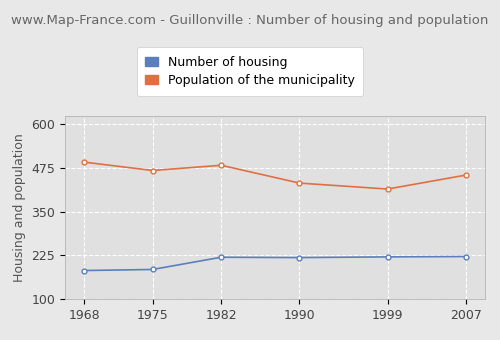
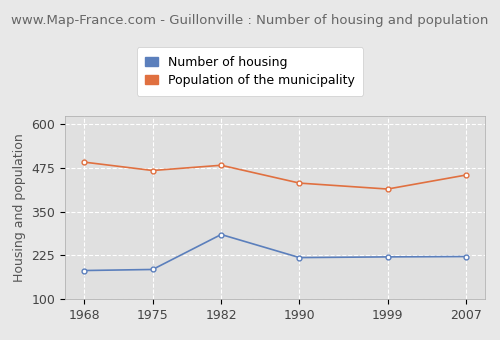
Number of housing/1982: 220 -> 285
